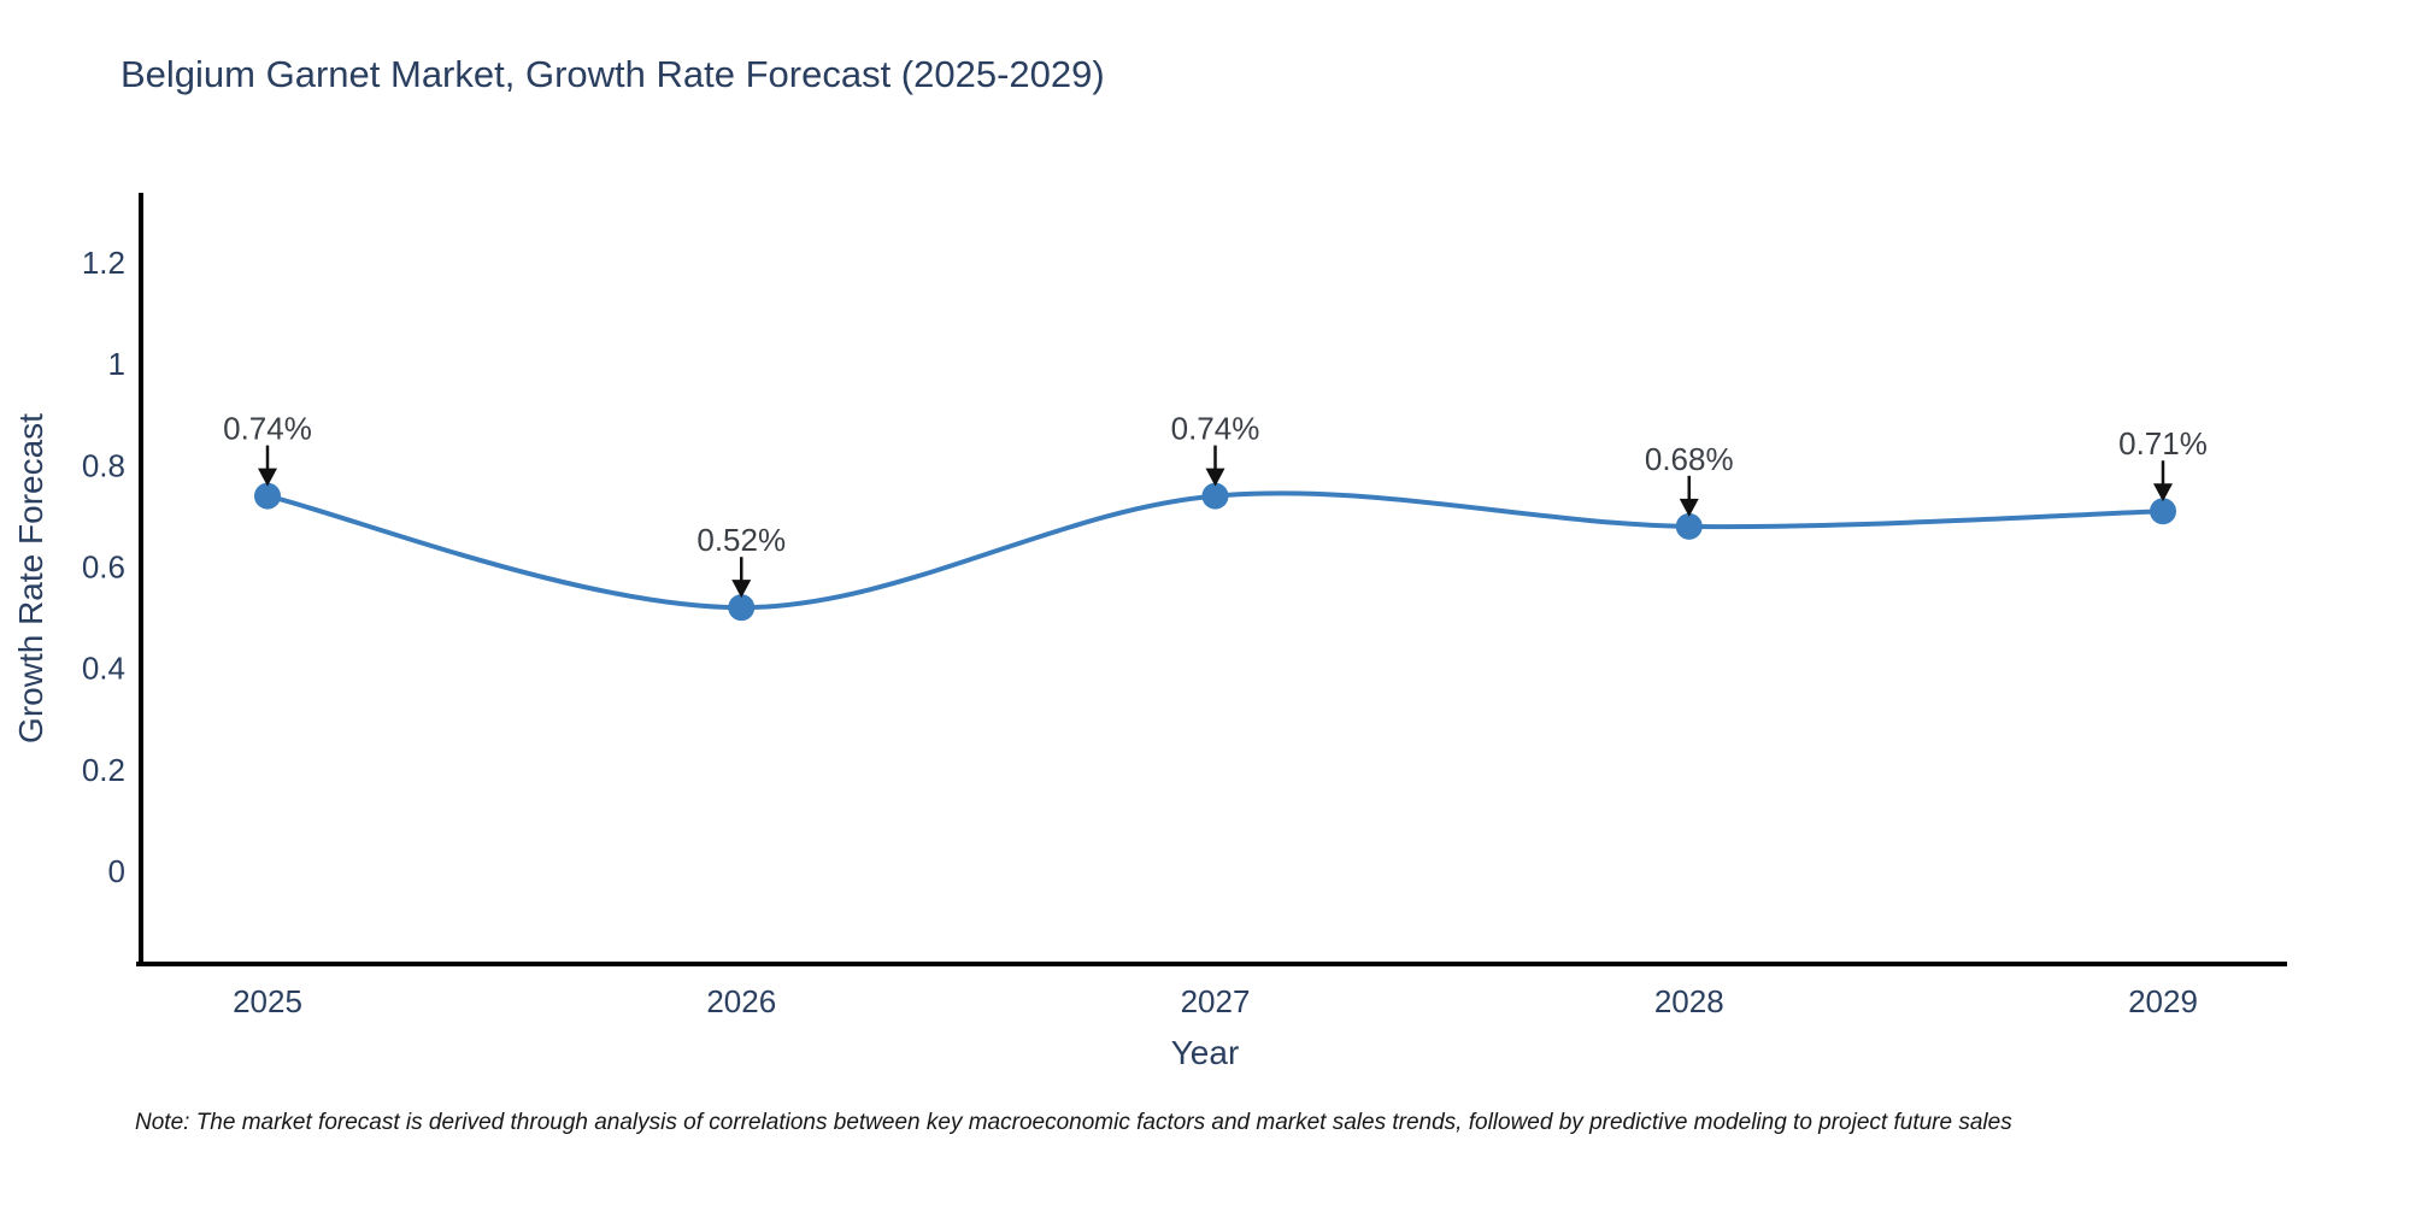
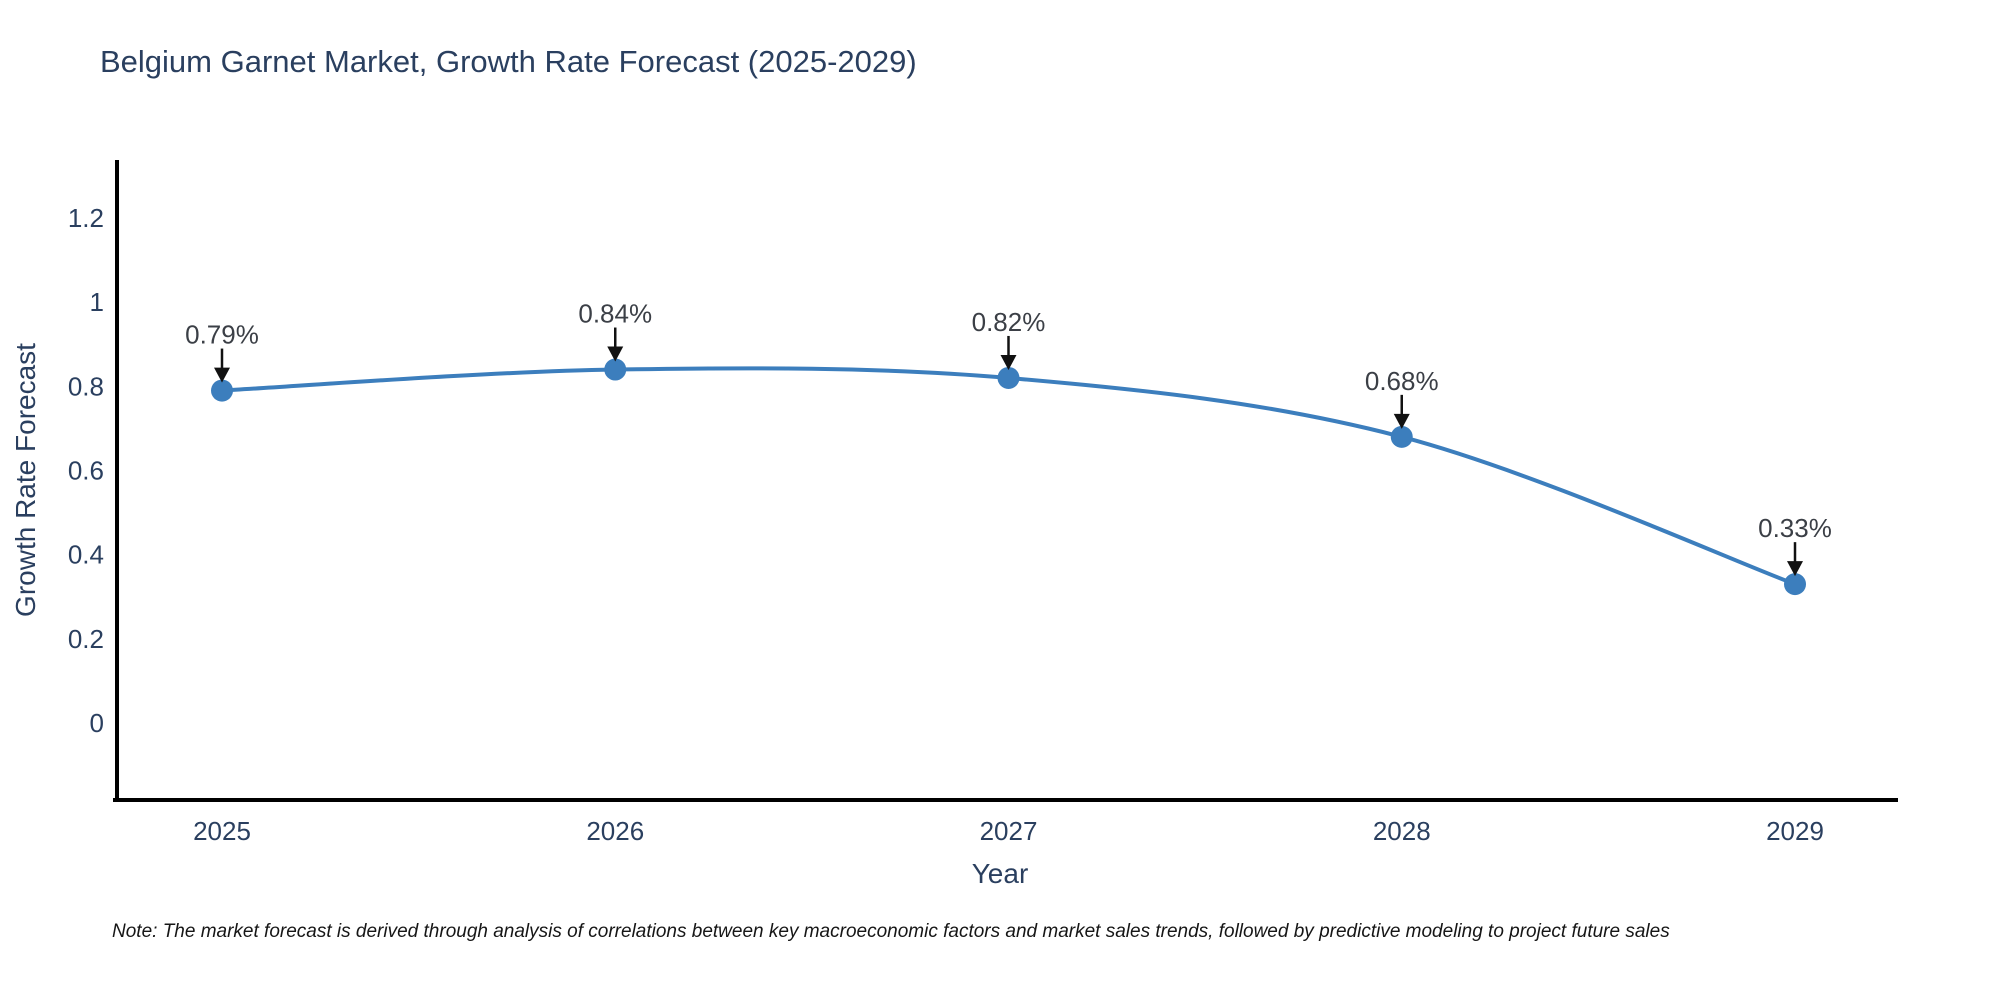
2025: 0.74% -> 0.79%
2026: 0.52% -> 0.84%
2027: 0.74% -> 0.82%
2029: 0.71% -> 0.33%
